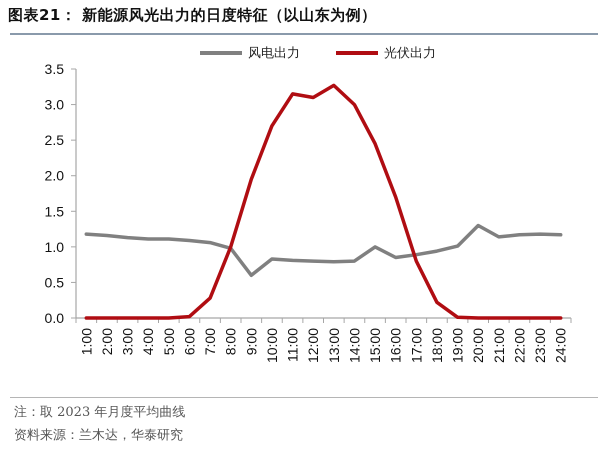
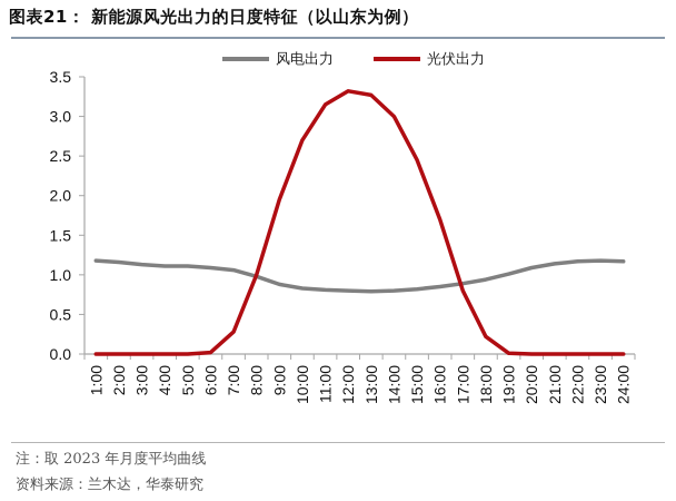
风电出力/9:00: 0.6 -> 0.9
光伏出力/12:00: 3.1 -> 3.3
风电出力/15:00: 1.0 -> 0.8
风电出力/20:00: 1.3 -> 1.1
